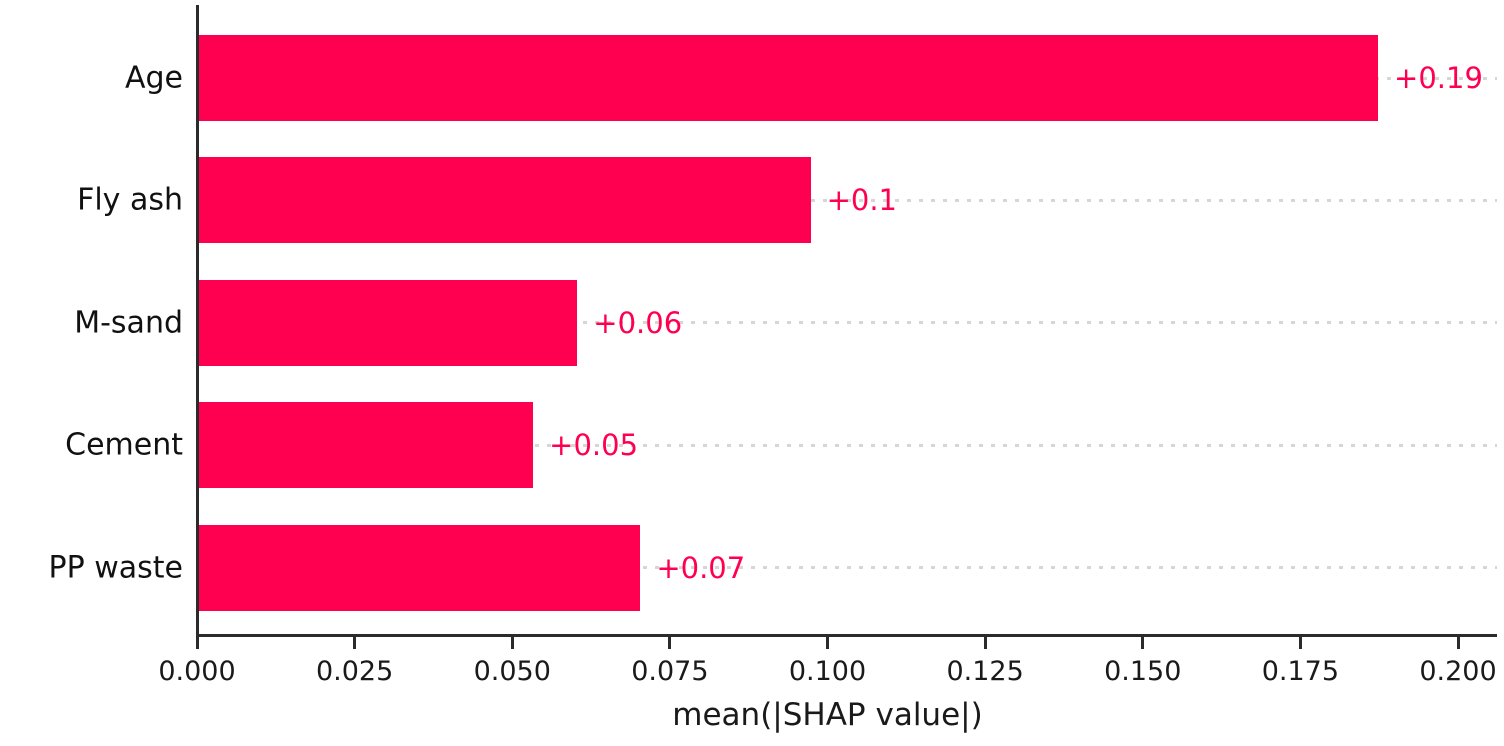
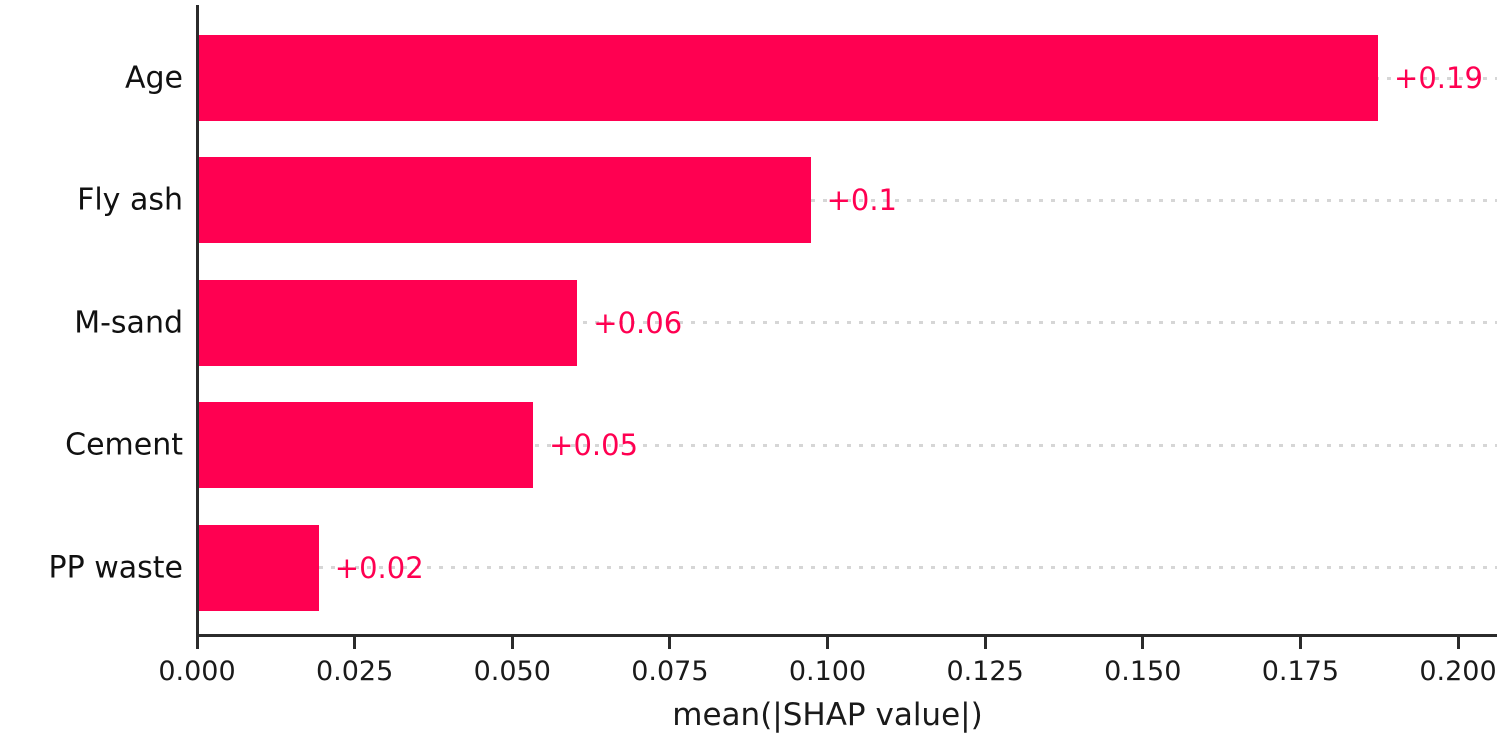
PP waste: +0.07 -> +0.02
